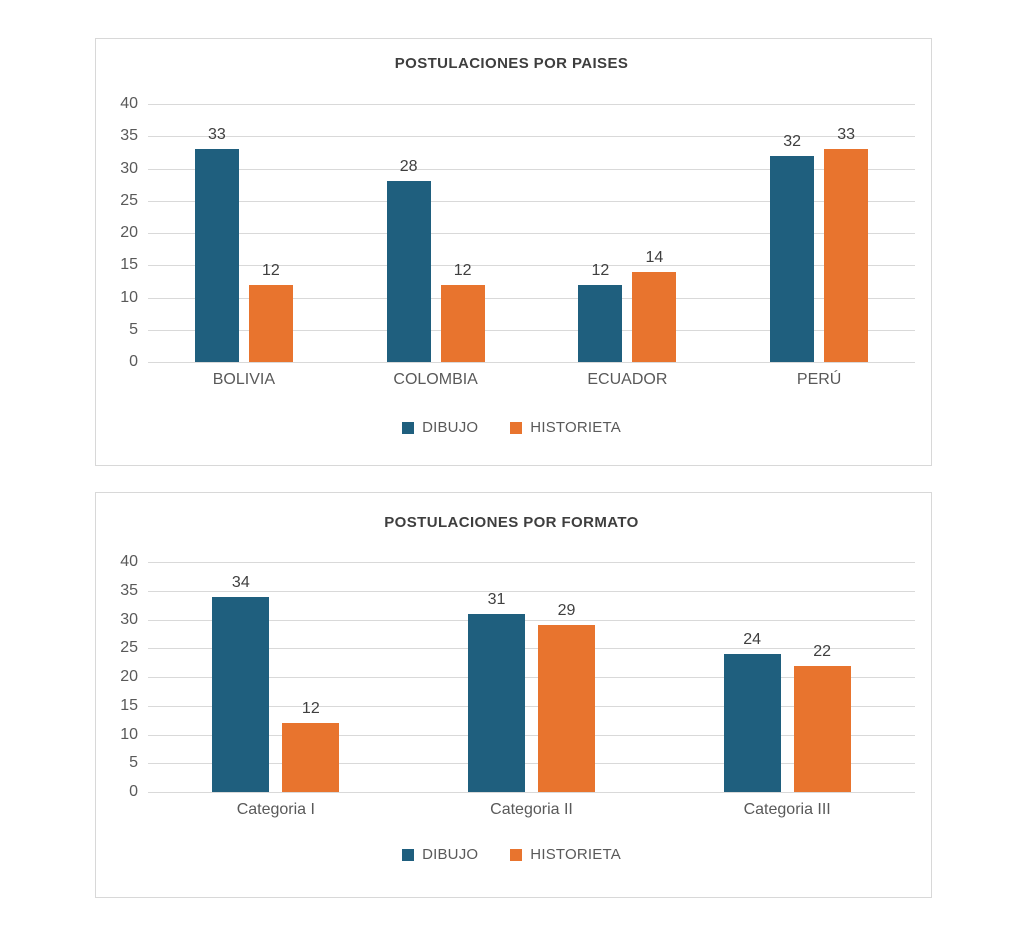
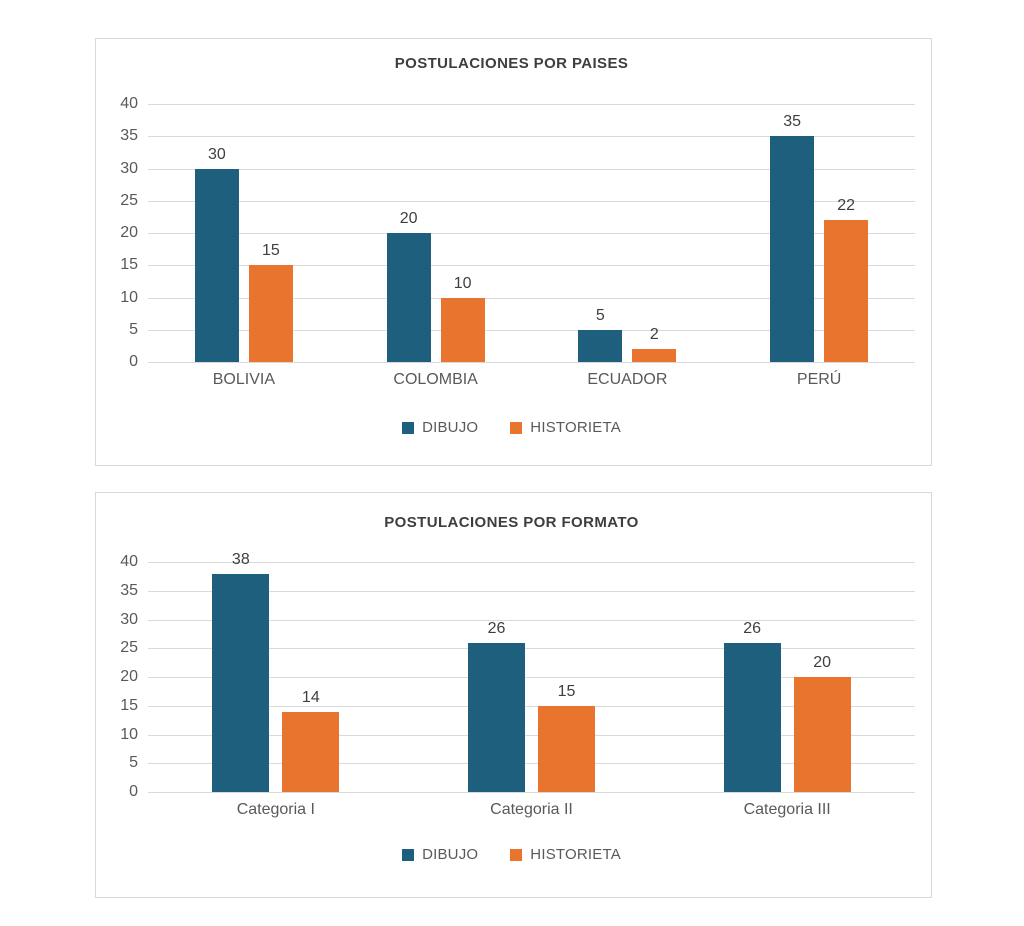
POSTULACIONES POR PAISES/DIBUJO/BOLIVIA: 33 -> 30
POSTULACIONES POR PAISES/HISTORIETA/BOLIVIA: 12 -> 15
POSTULACIONES POR PAISES/DIBUJO/COLOMBIA: 28 -> 20
POSTULACIONES POR PAISES/HISTORIETA/COLOMBIA: 12 -> 10
POSTULACIONES POR PAISES/DIBUJO/ECUADOR: 12 -> 5
POSTULACIONES POR PAISES/HISTORIETA/ECUADOR: 14 -> 2
POSTULACIONES POR PAISES/DIBUJO/PERÚ: 32 -> 35
POSTULACIONES POR PAISES/HISTORIETA/PERÚ: 33 -> 22
POSTULACIONES POR FORMATO/DIBUJO/Categoria I: 34 -> 38
POSTULACIONES POR FORMATO/HISTORIETA/Categoria I: 12 -> 14
POSTULACIONES POR FORMATO/DIBUJO/Categoria II: 31 -> 26
POSTULACIONES POR FORMATO/HISTORIETA/Categoria II: 29 -> 15
POSTULACIONES POR FORMATO/DIBUJO/Categoria III: 24 -> 26
POSTULACIONES POR FORMATO/HISTORIETA/Categoria III: 22 -> 20
